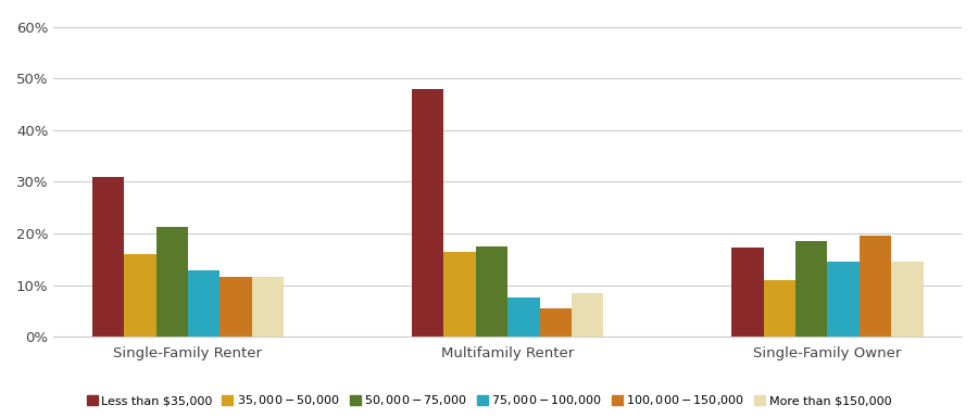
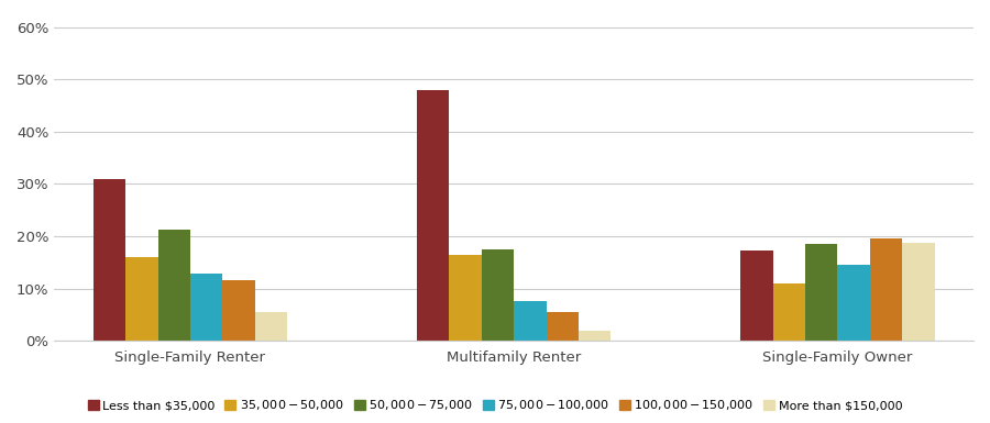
More than $150,000/Single-Family Renter: 11.5% -> 5.5%
More than $150,000/Multifamily Renter: 8.5% -> 2.0%
More than $150,000/Single-Family Owner: 14.5% -> 18.8%
